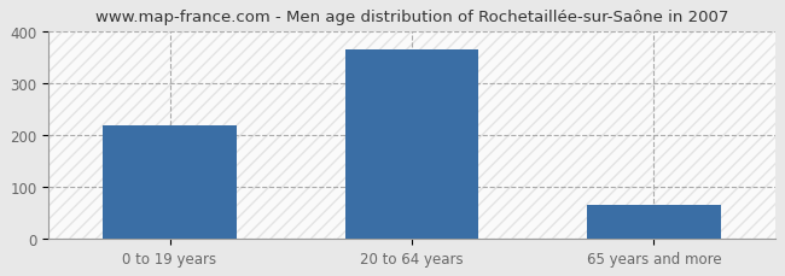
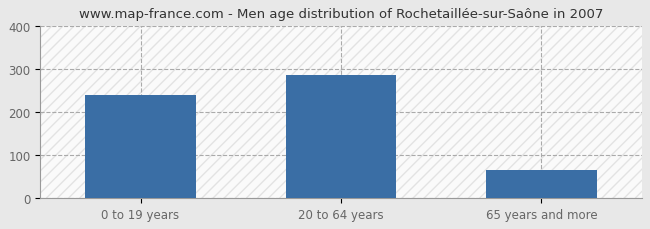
0 to 19 years: 218 -> 240
20 to 64 years: 365 -> 285
